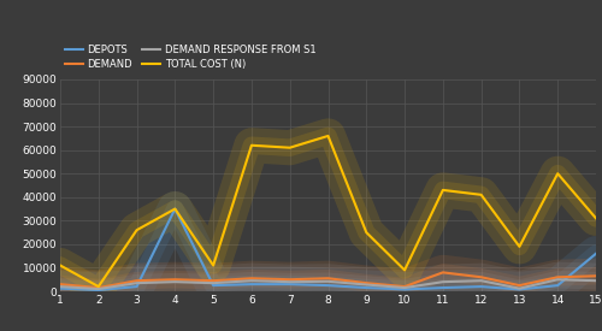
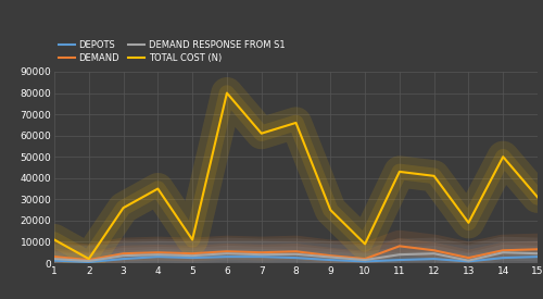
DEPOTS/4: 35000 -> 3000
TOTAL COST (N)/6: 62000 -> 80000
DEPOTS/15: 16000 -> 3000
